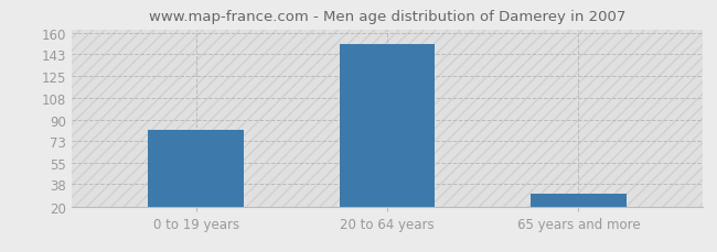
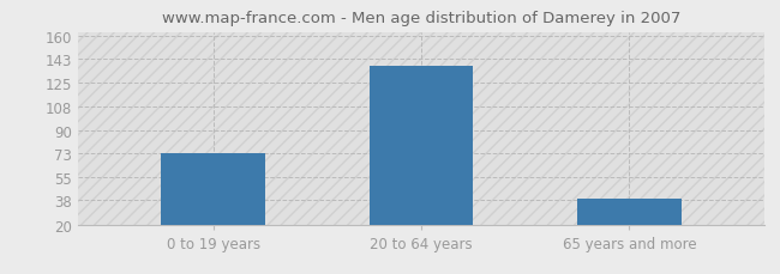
0 to 19 years: 82 -> 73
20 to 64 years: 151 -> 138
65 years and more: 30 -> 39
